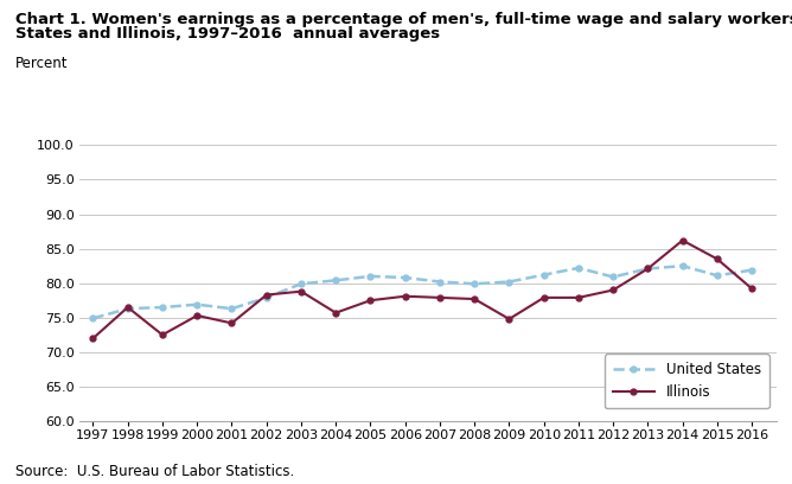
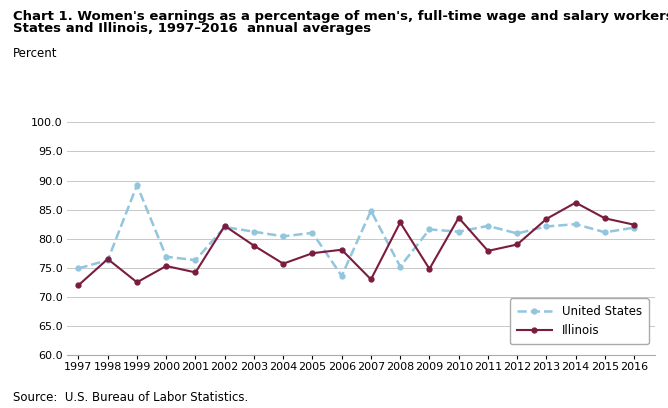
United States/1999: 76.5 -> 89.2
United States/2002: 77.9 -> 82.0
Illinois/2002: 78.3 -> 82.2
United States/2003: 79.9 -> 81.2
United States/2006: 80.8 -> 73.6
United States/2007: 80.2 -> 84.8
Illinois/2007: 77.9 -> 73.0
United States/2008: 79.9 -> 75.2
Illinois/2008: 77.7 -> 82.8
United States/2009: 80.2 -> 81.6
Illinois/2010: 77.9 -> 83.6
Illinois/2013: 82.1 -> 83.4
Illinois/2016: 79.2 -> 82.4
